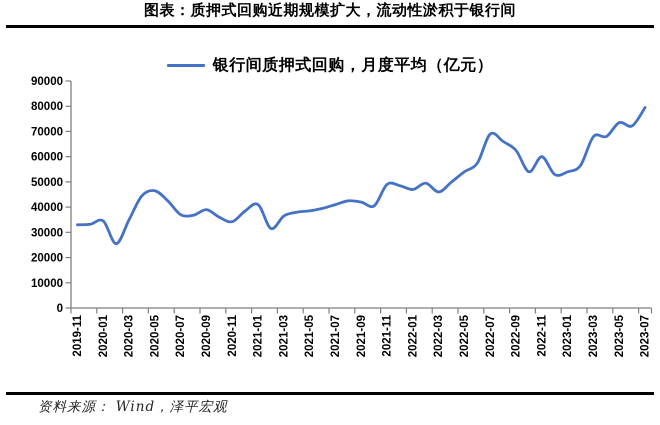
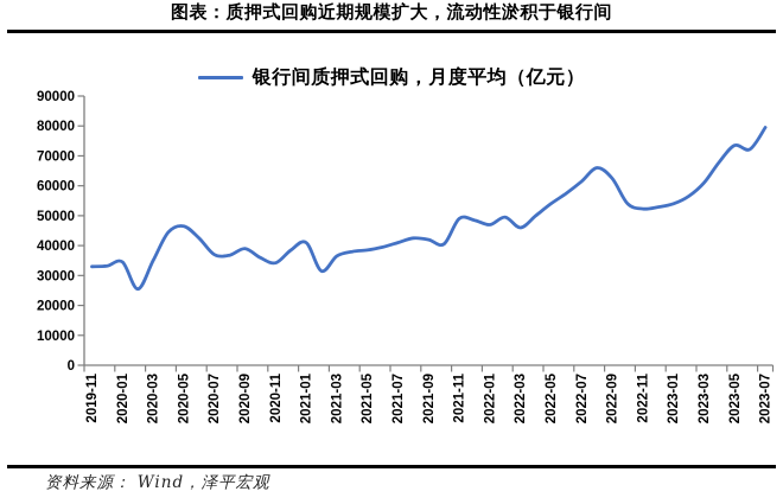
2022-07: 69000 -> 62000
2022-11: 60000 -> 52000
2023-03: 68000 -> 61000
